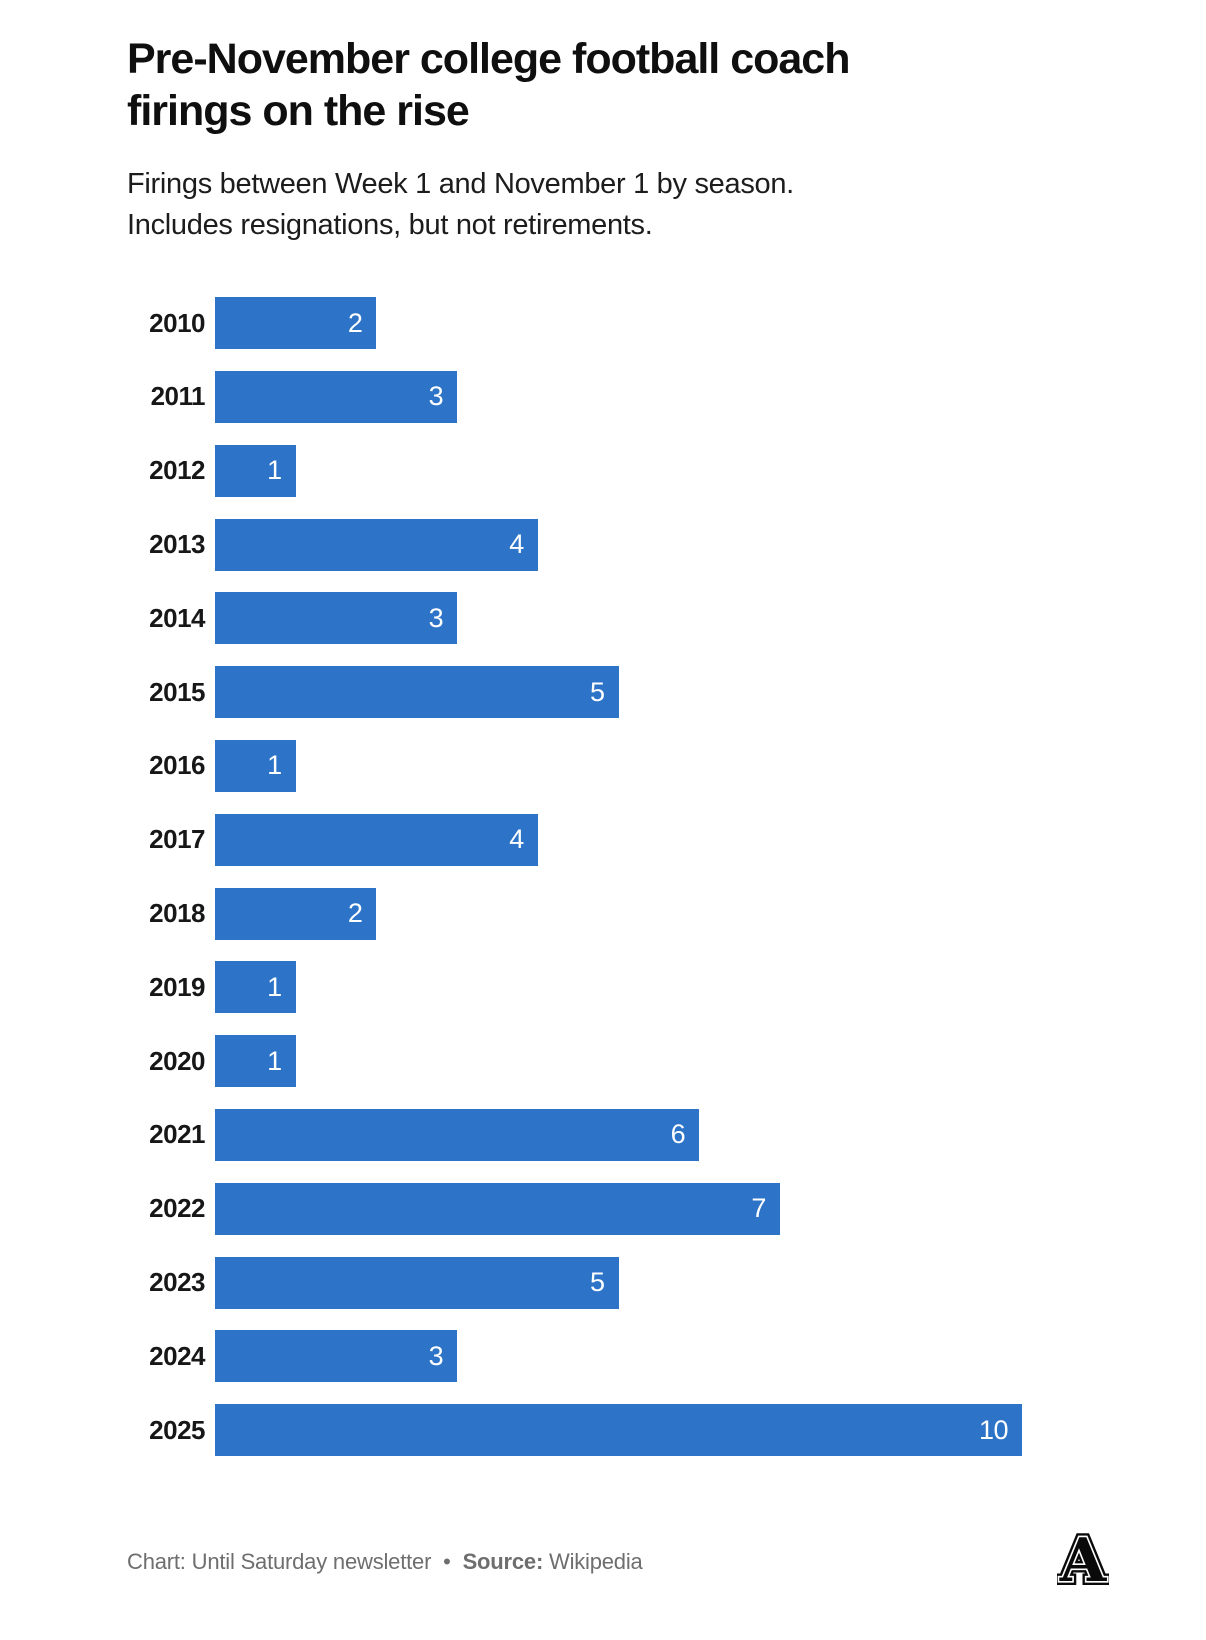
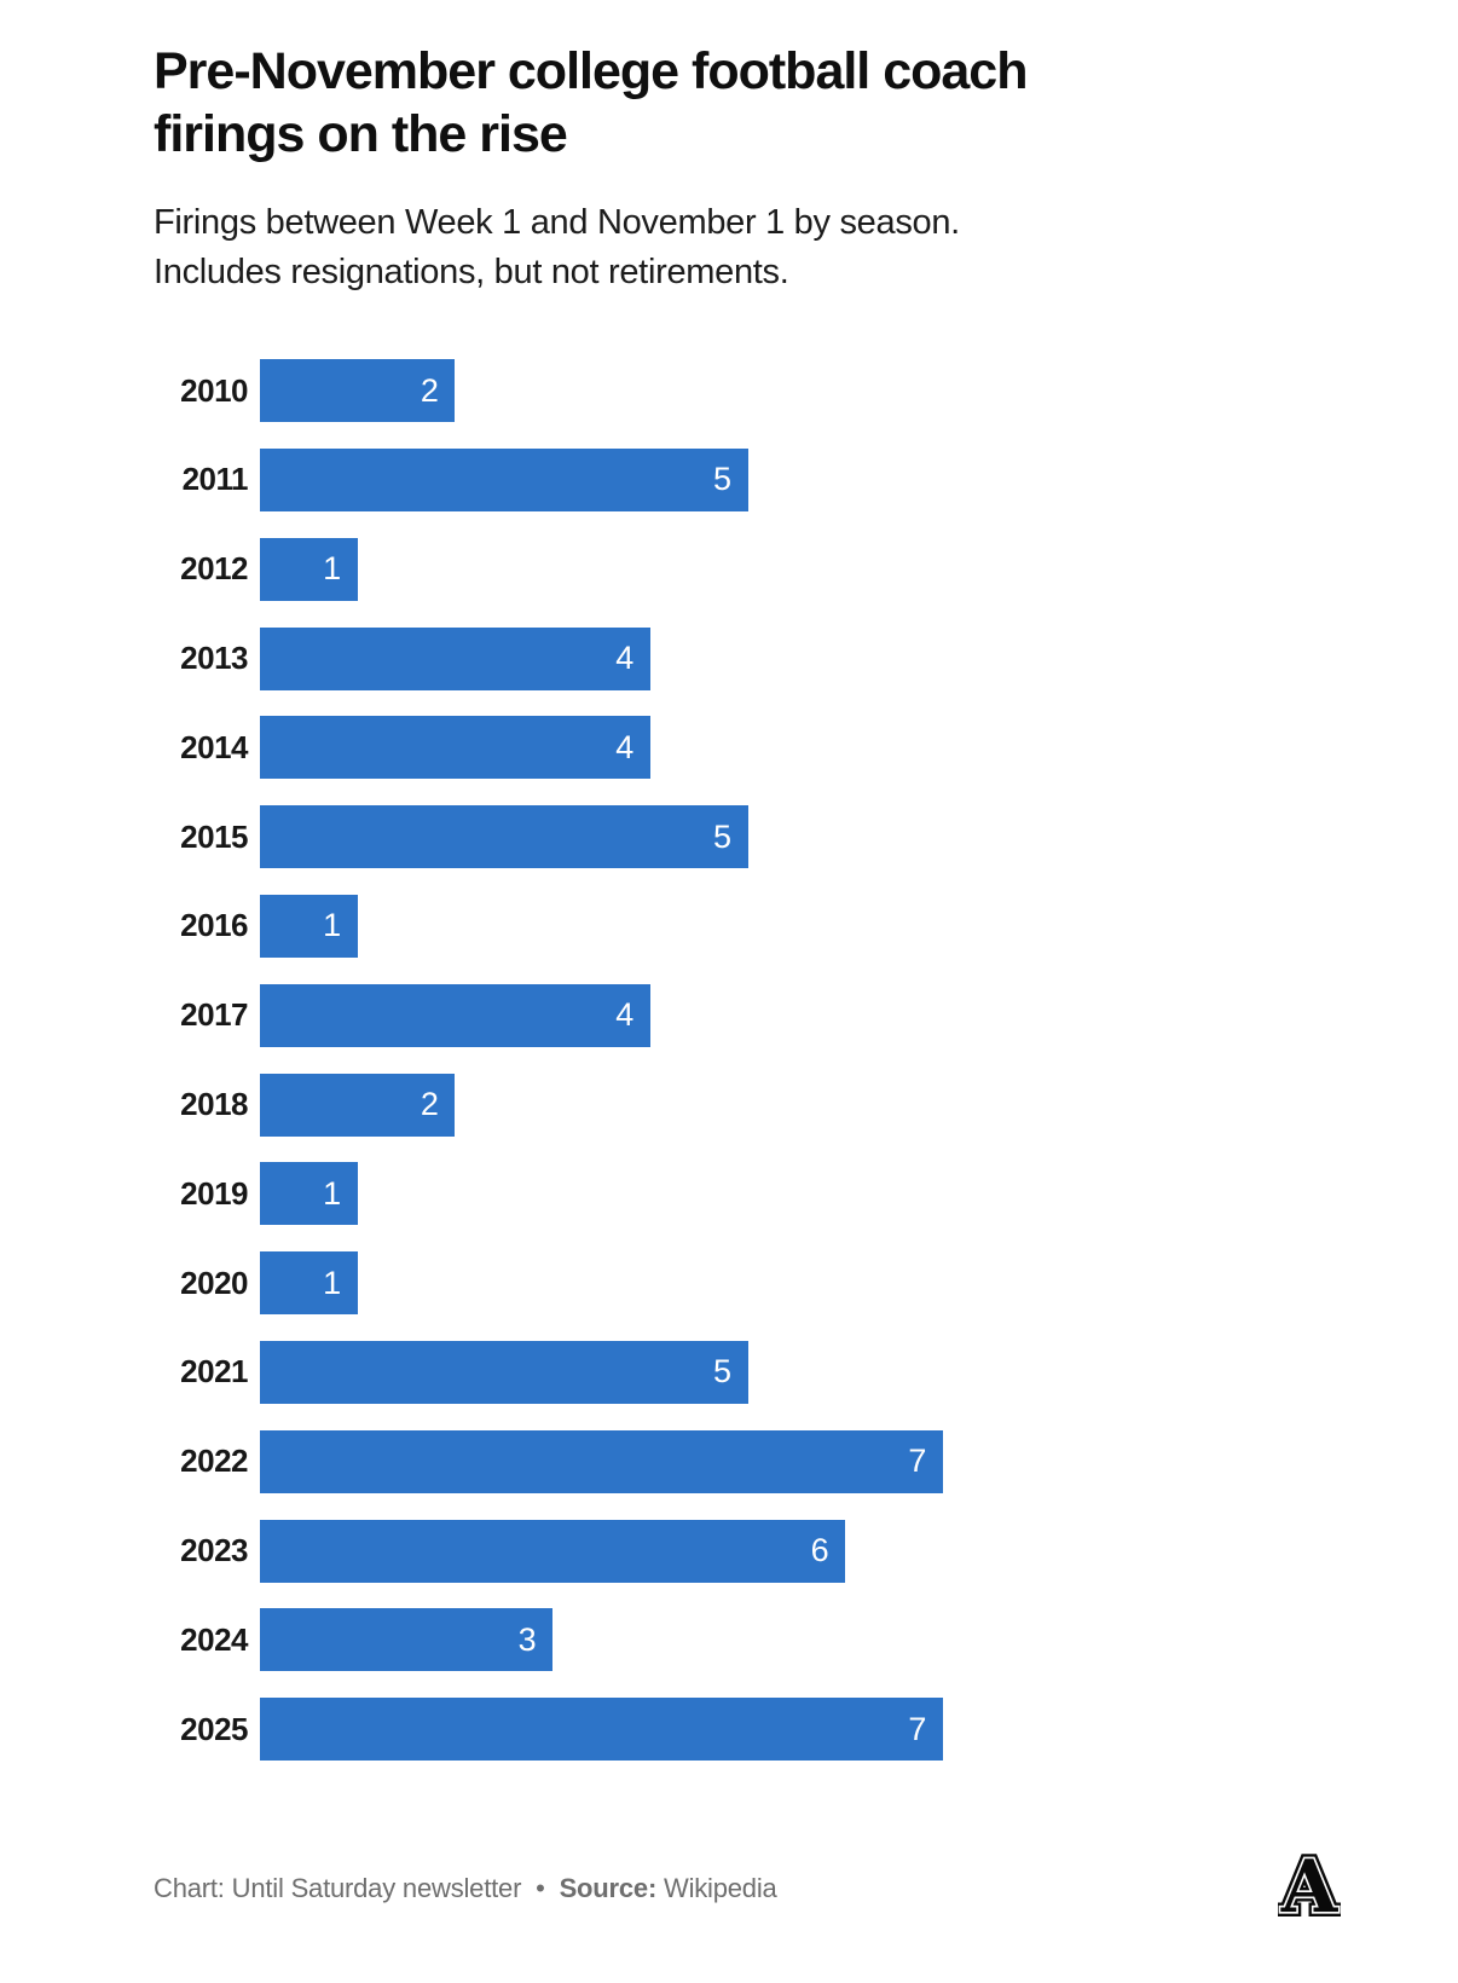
2011: 3 -> 5
2014: 3 -> 4
2021: 6 -> 5
2023: 5 -> 6
2025: 10 -> 7
